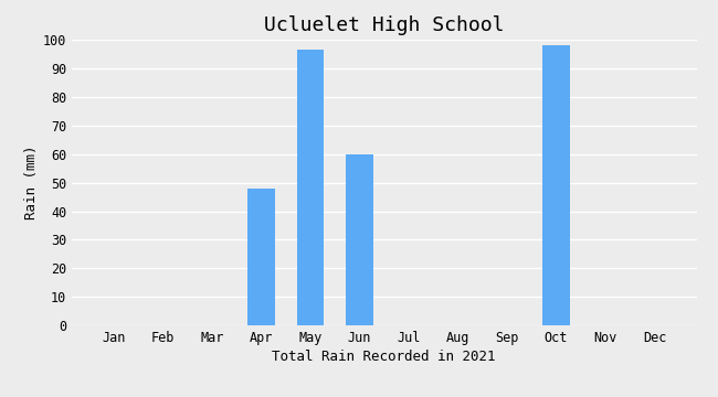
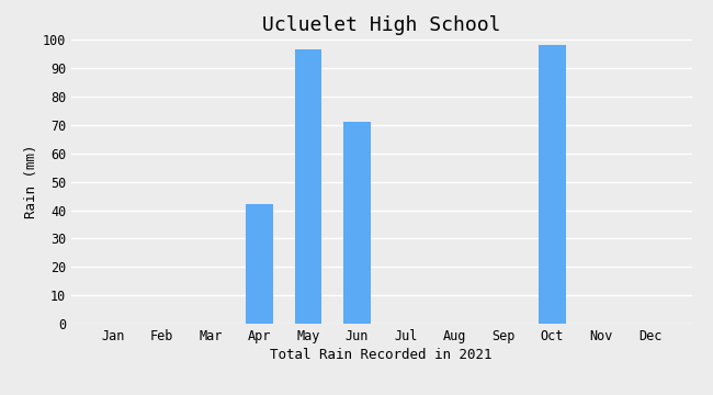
Apr: 48.0 -> 42.0
Jun: 60.0 -> 71.0
